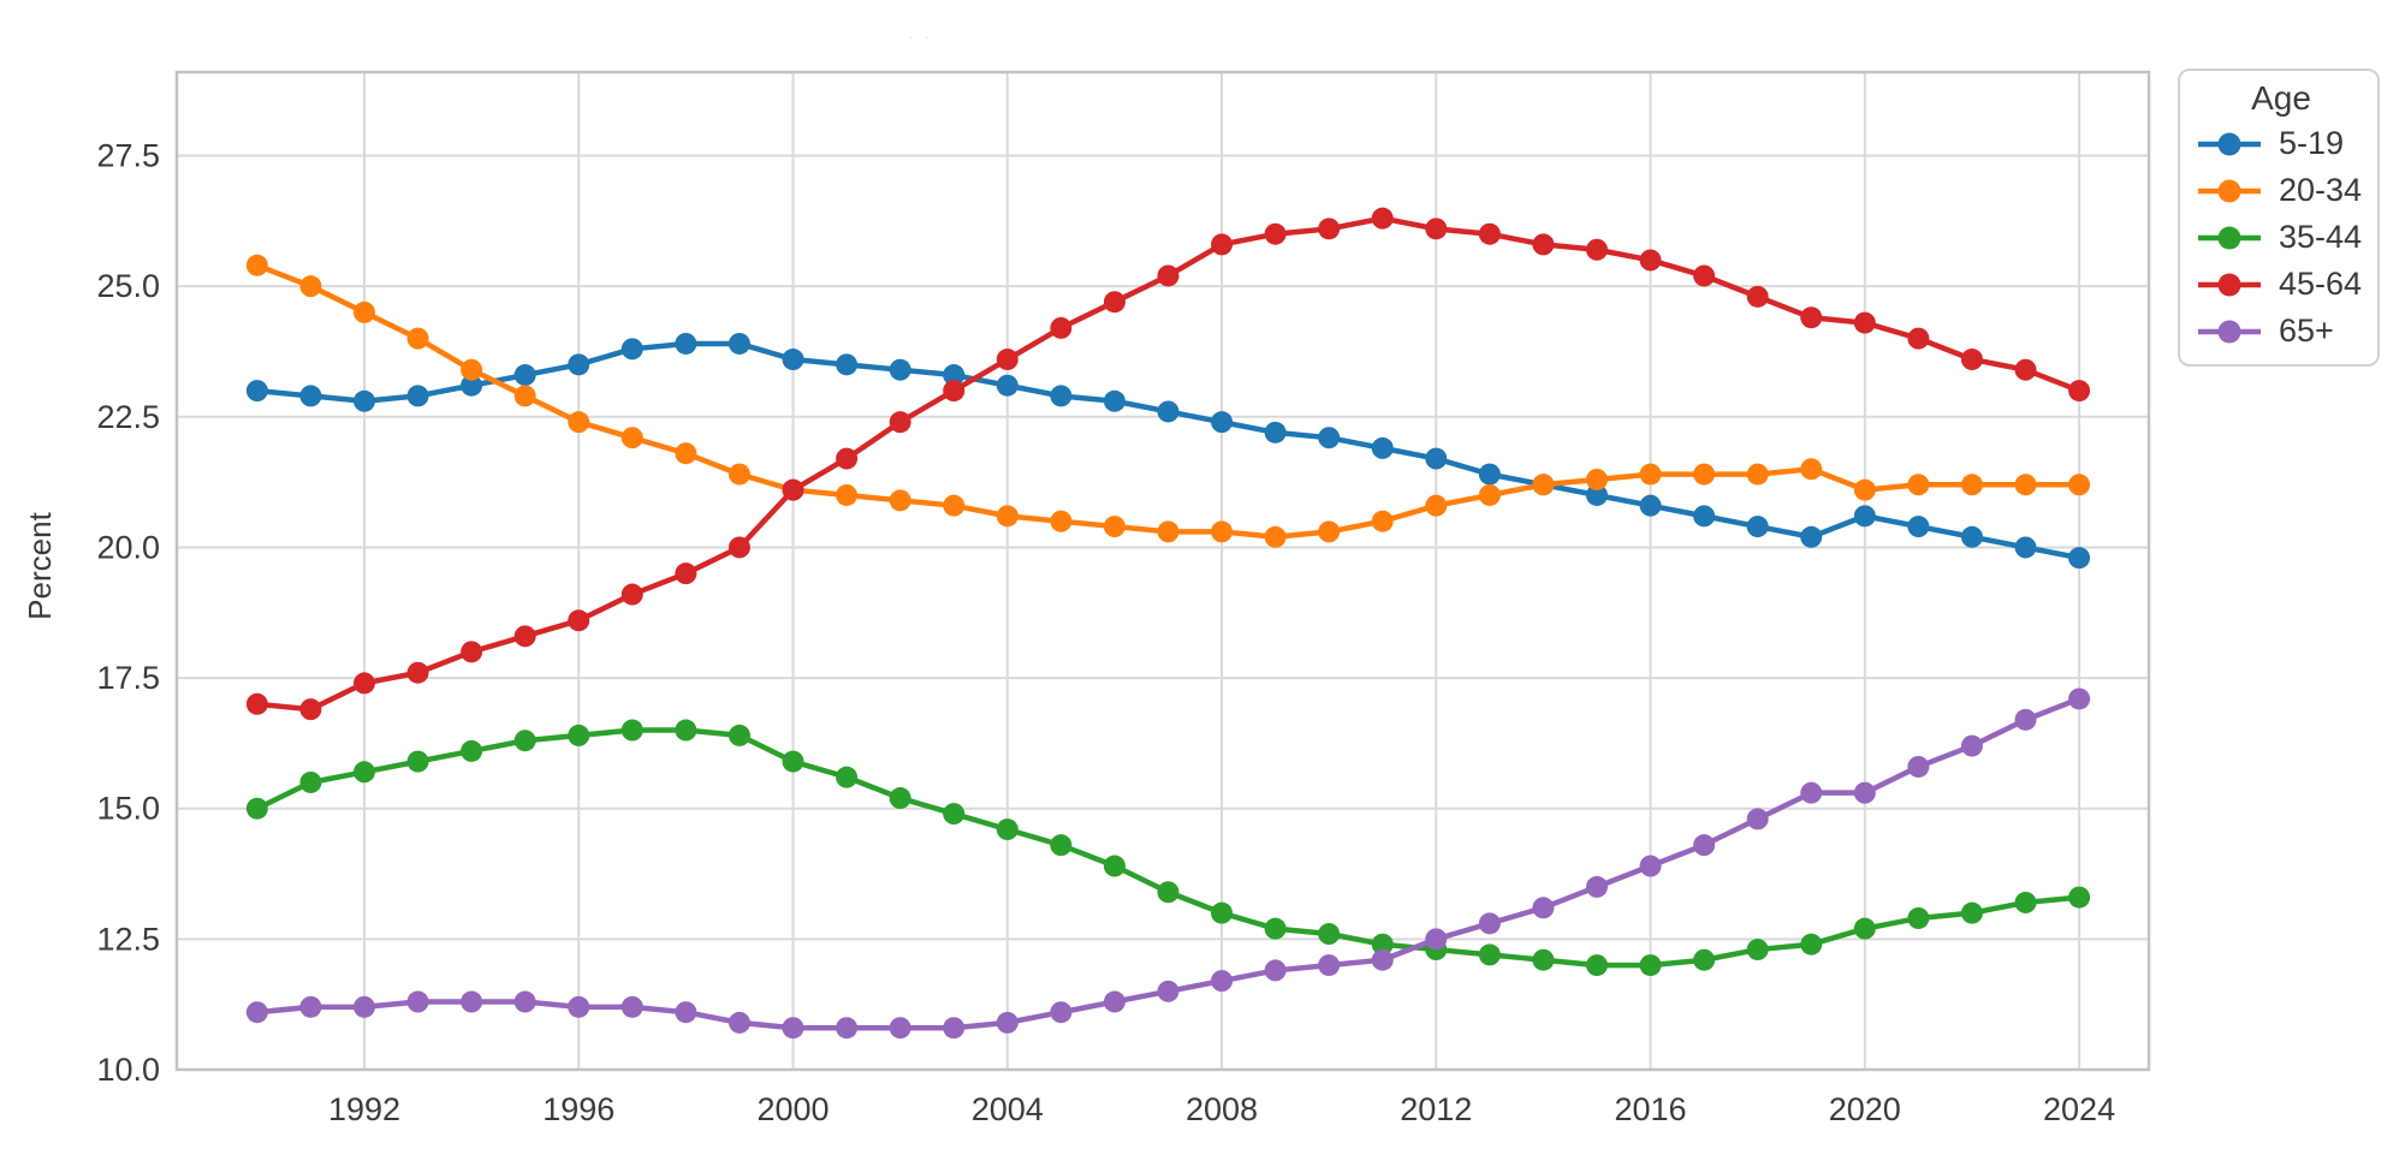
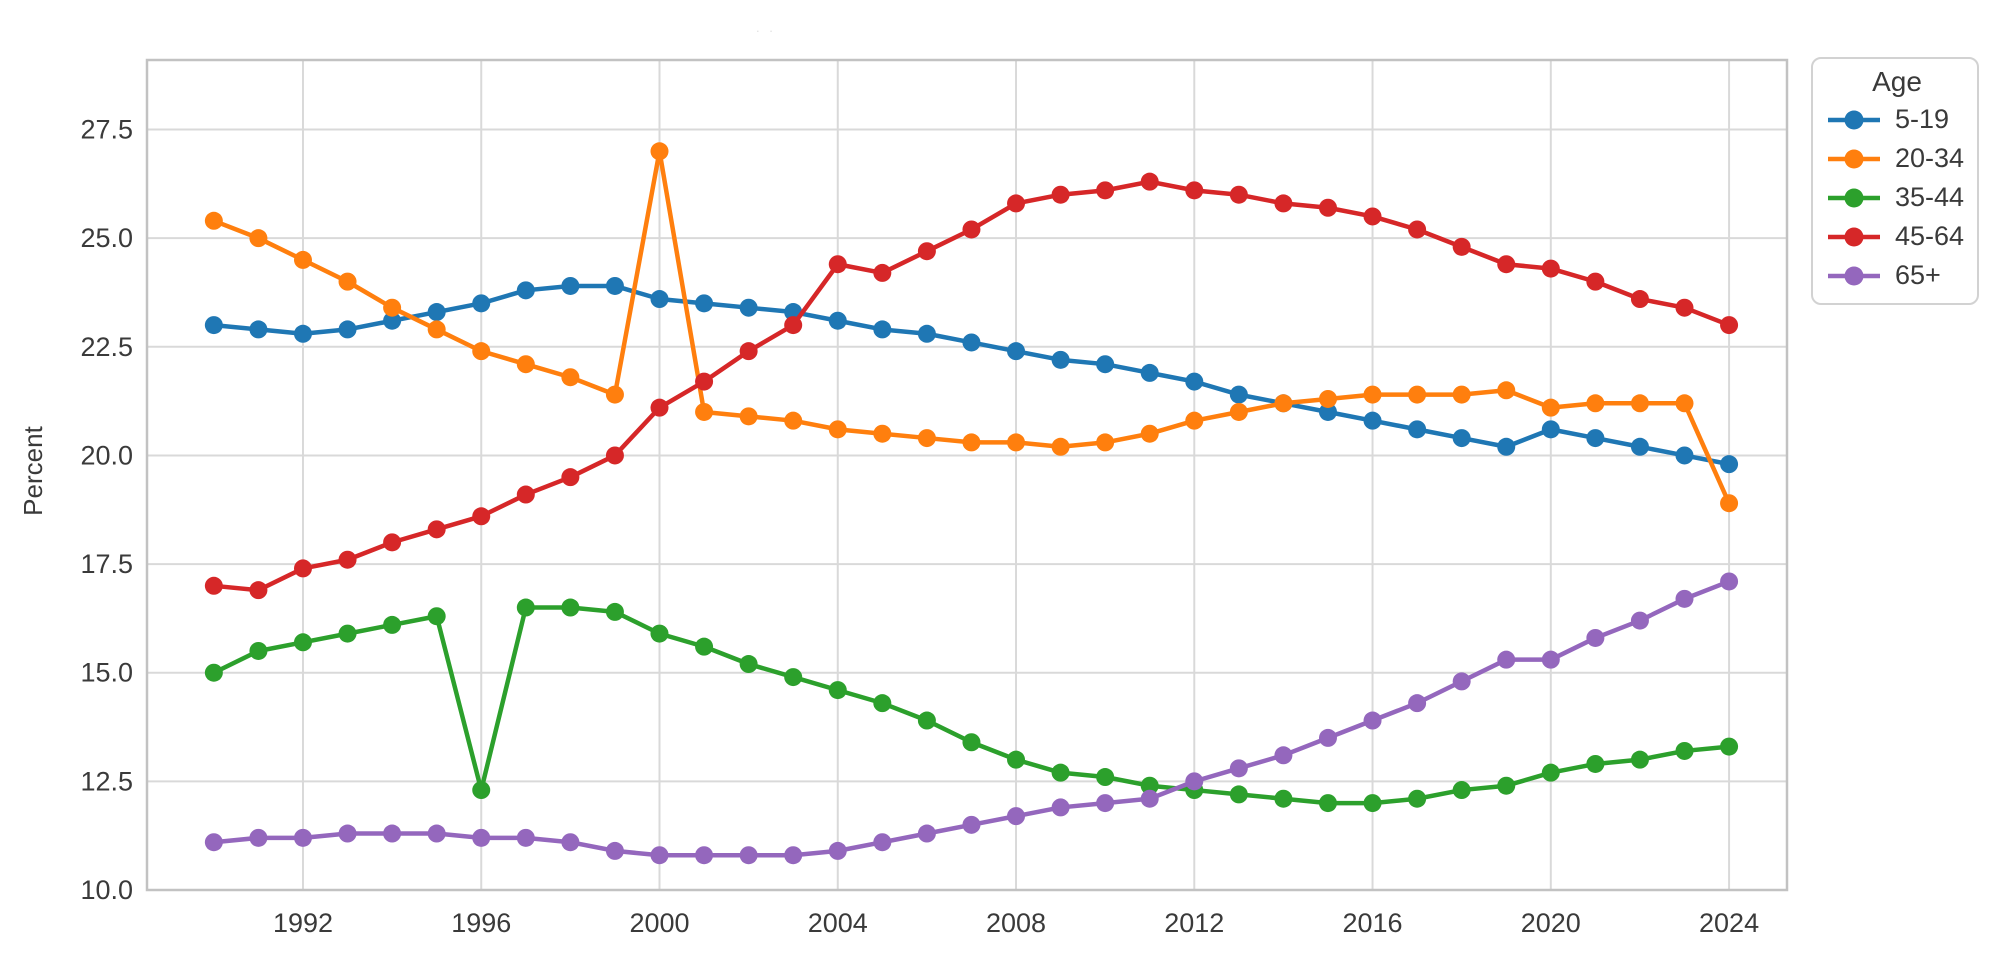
35-44/1996: 16.4 -> 12.3
20-34/2000: 21.1 -> 27.0
45-64/2004: 23.6 -> 24.4
20-34/2024: 21.2 -> 18.9
